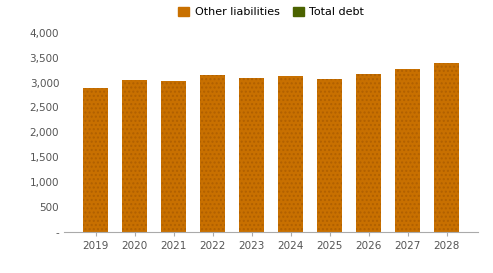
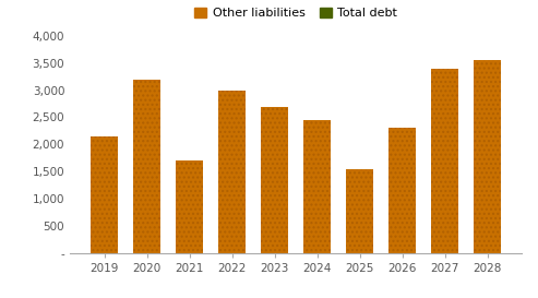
2019: 2,900 -> 2,150
2020: 3,060 -> 3,200
2021: 3,030 -> 1,700
2022: 3,150 -> 3,000
2023: 3,100 -> 2,700
2024: 3,130 -> 2,450
2025: 3,080 -> 1,550
2026: 3,180 -> 2,300
2027: 3,270 -> 3,400
2028: 3,390 -> 3,550
